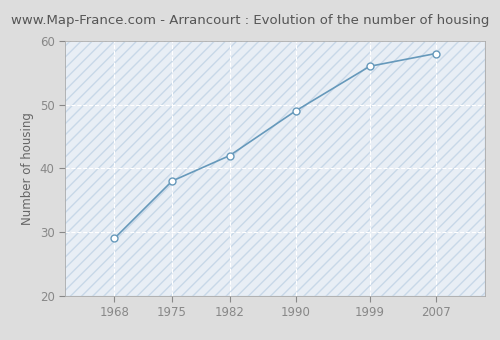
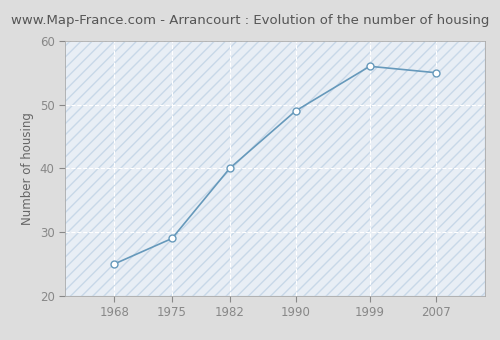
1968: 29 -> 25
1975: 38 -> 29
1982: 42 -> 40
2007: 58 -> 55
